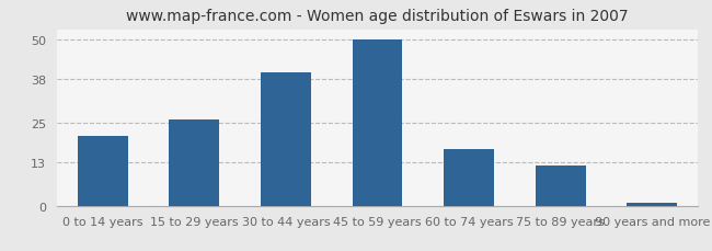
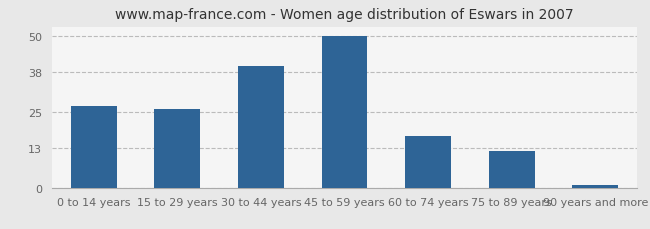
0 to 14 years: 21 -> 27
